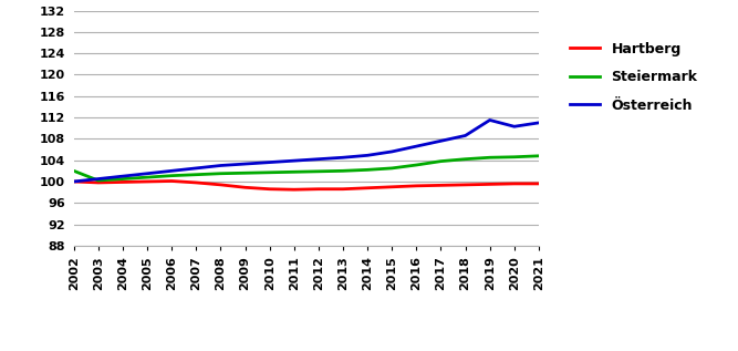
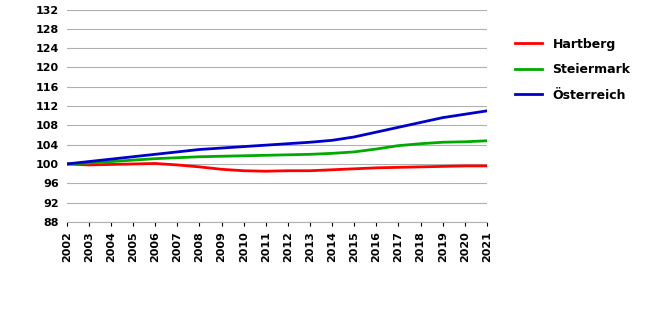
Steiermark/2002: 102.0 -> 100.0
Österreich/2019: 111.5 -> 109.6
